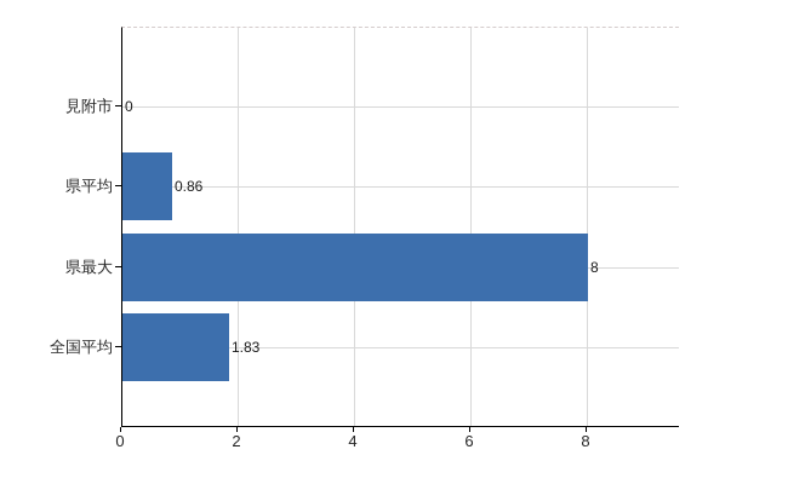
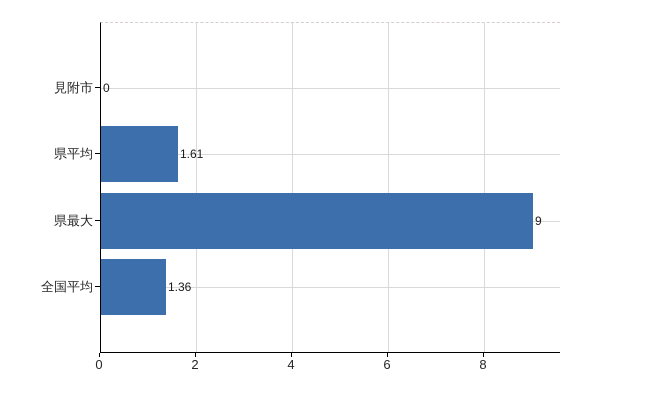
県平均: 0.86 -> 1.61
県最大: 8 -> 9
全国平均: 1.83 -> 1.36
